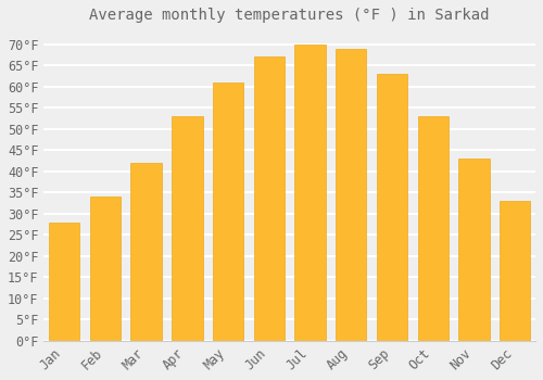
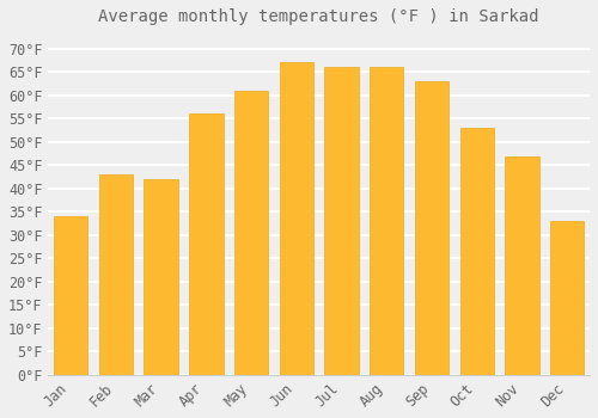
Jan: 28°F -> 34°F
Feb: 34°F -> 43°F
Apr: 53°F -> 56°F
Jul: 70°F -> 66°F
Aug: 69°F -> 66°F
Nov: 43°F -> 47°F
